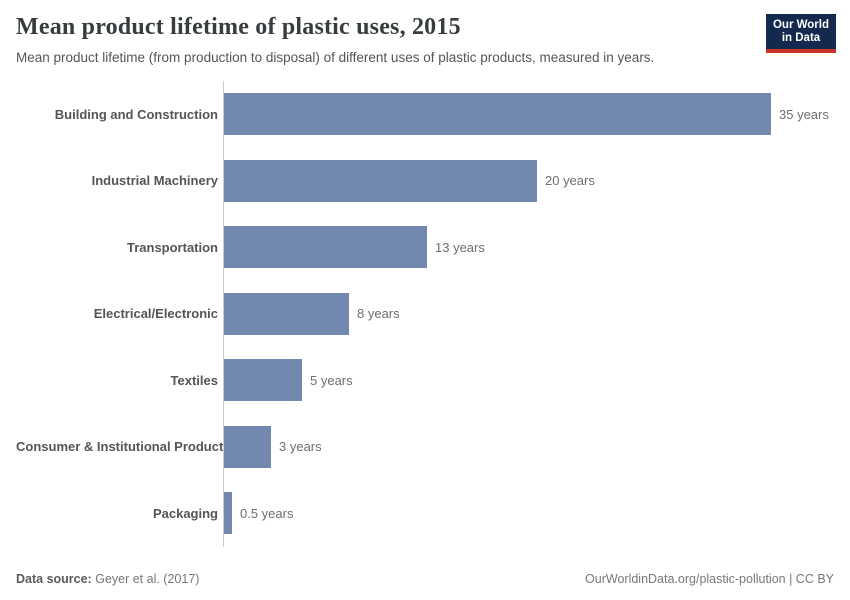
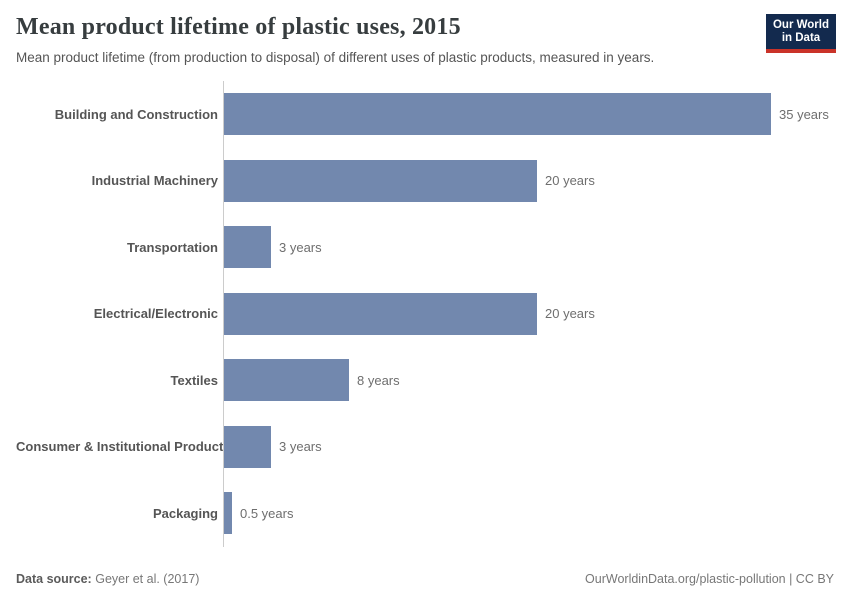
Transportation: 13 -> 3
Electrical/Electronic: 8 -> 20
Textiles: 5 -> 8
